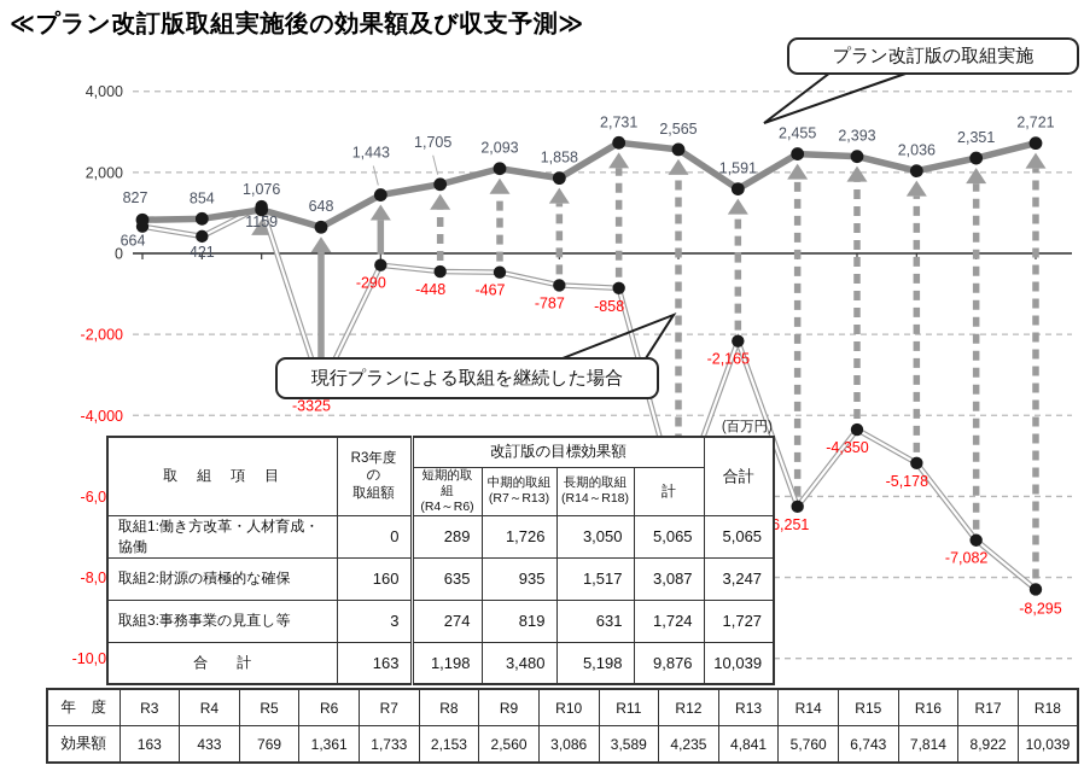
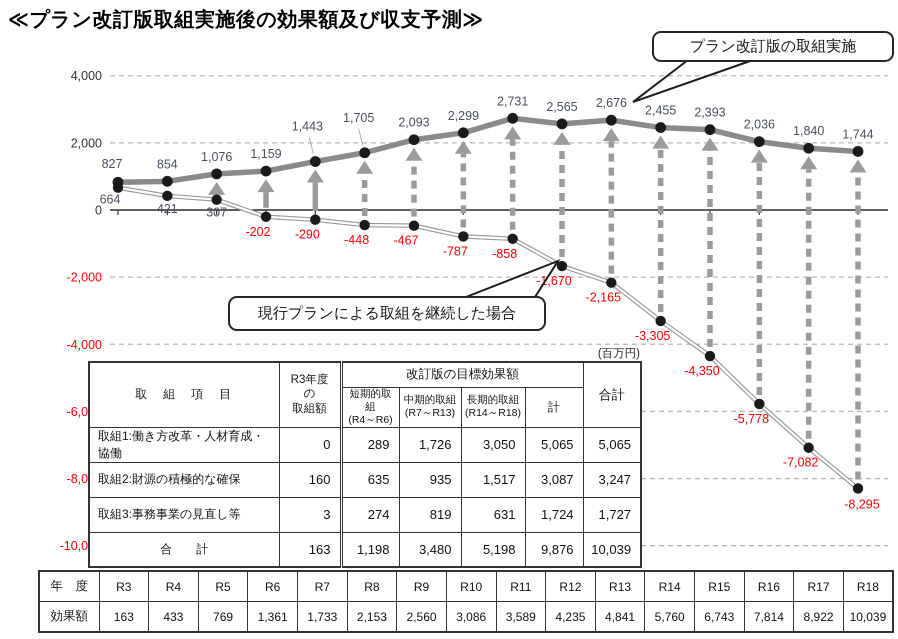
現行プランによる取組を継続した場合/R5: 1159 -> 307
プラン改訂版の取組実施/R6: 648 -> 1,159
現行プランによる取組を継続した場合/R6: -3325 -> -202
プラン改訂版の取組実施/R10: 1,858 -> 2,299
現行プランによる取組を継続した場合/R12: -6,212 -> -1,670
プラン改訂版の取組実施/R13: 1,591 -> 2,676
現行プランによる取組を継続した場合/R14: -6,251 -> -3,305
現行プランによる取組を継続した場合/R16: -5,178 -> -5,778
プラン改訂版の取組実施/R17: 2,351 -> 1,840
プラン改訂版の取組実施/R18: 2,721 -> 1,744
